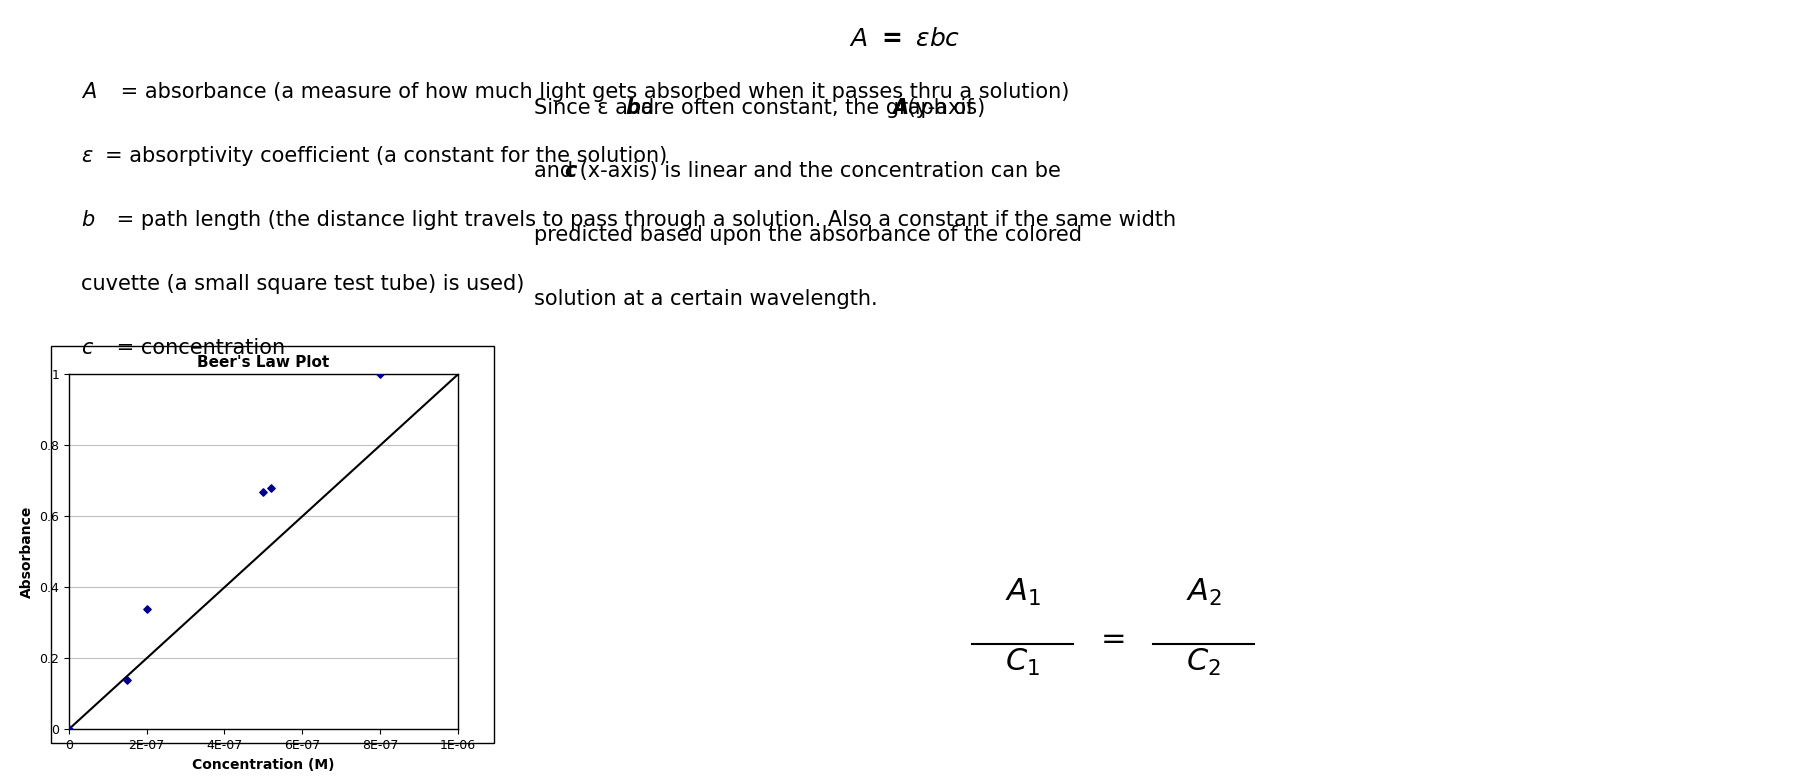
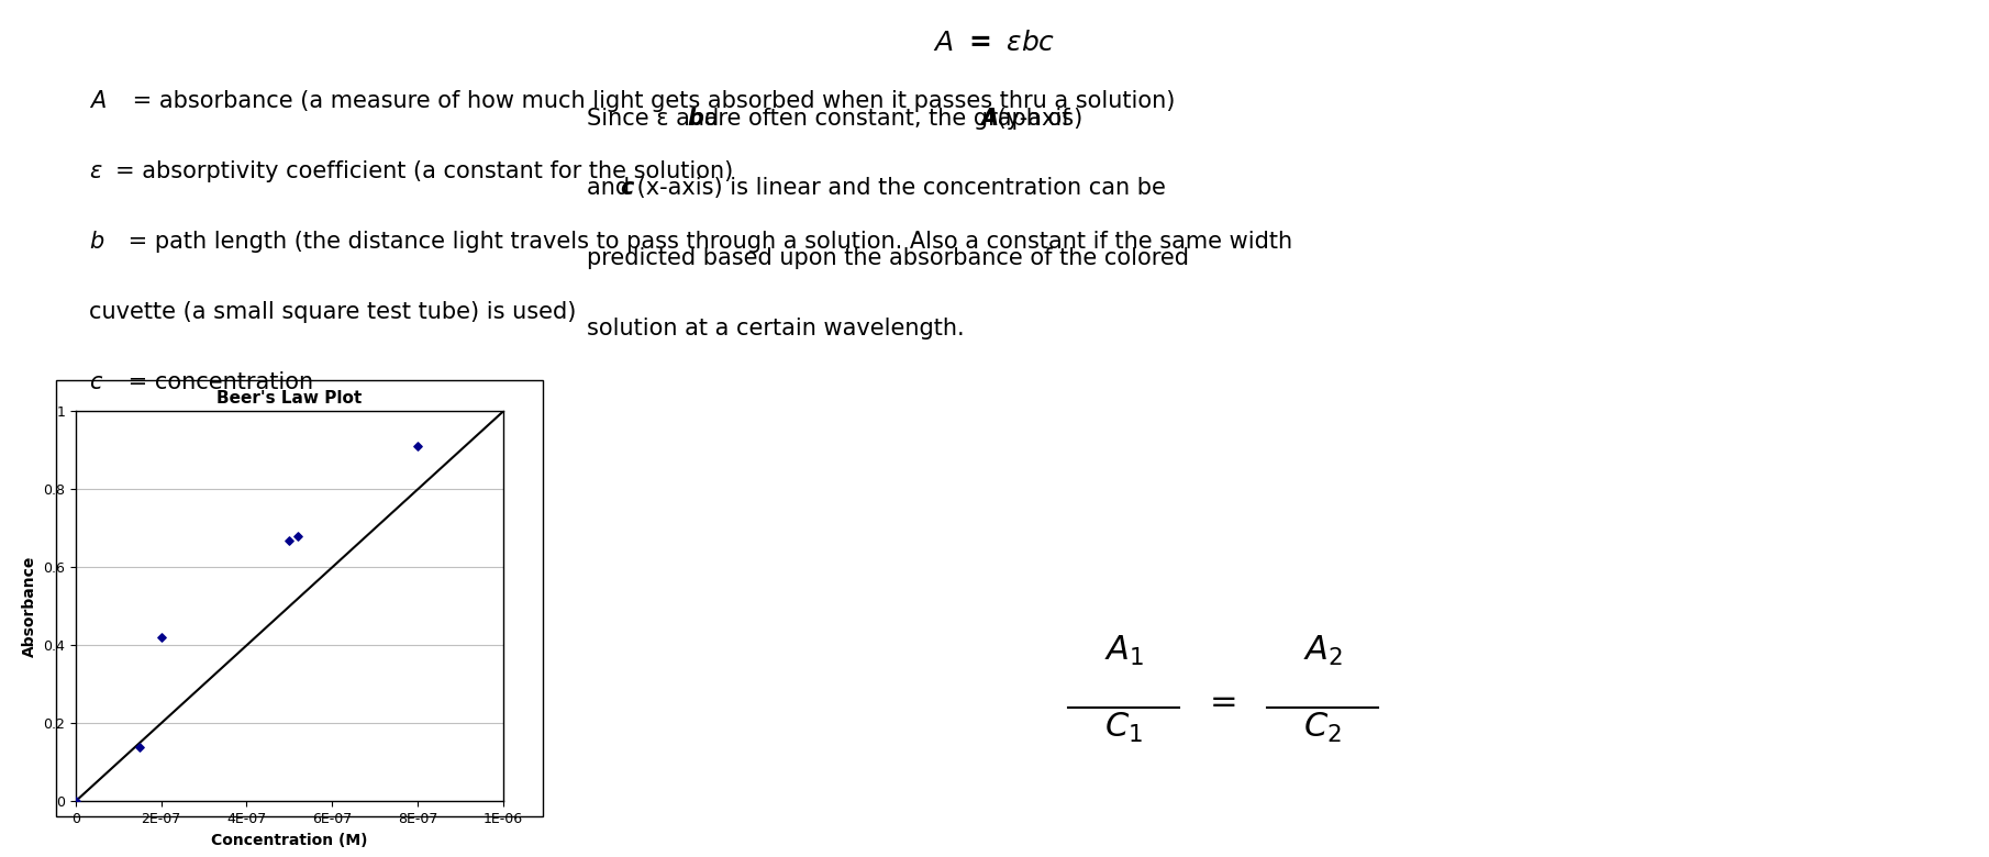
2E-07: 0.34 -> 0.42
8E-07: 1.00 -> 0.91
